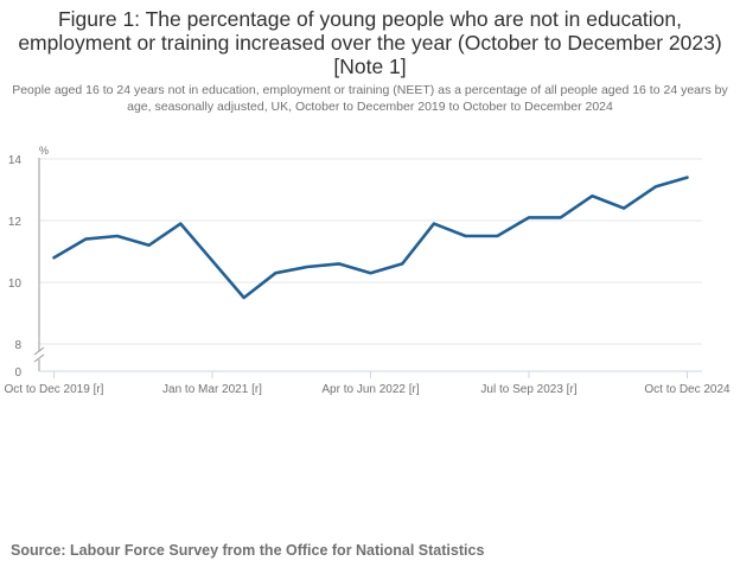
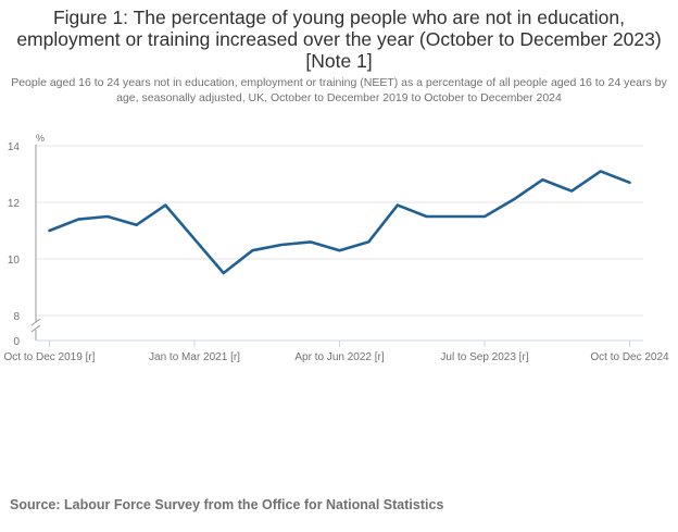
Oct to Dec 2019 [r]: 10.8 -> 11.0
Jul to Sep 2023 [r]: 12.1 -> 11.5
Oct to Dec 2024: 13.4 -> 12.7
